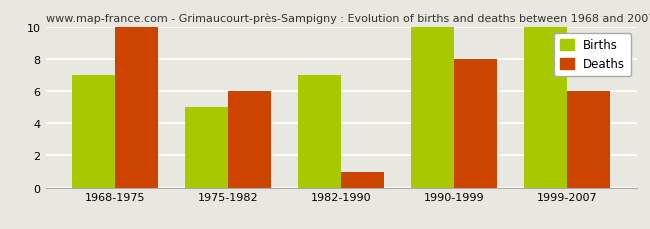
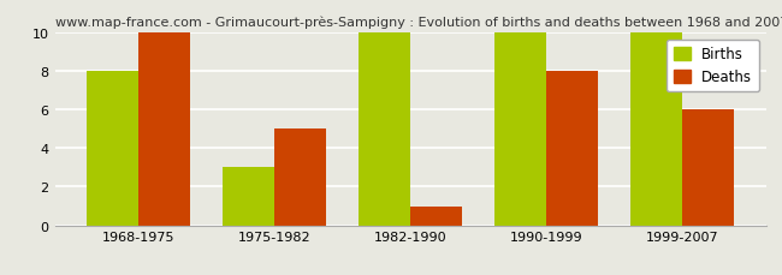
Births/1968-1975: 7 -> 8
Births/1975-1982: 5 -> 3
Deaths/1975-1982: 6 -> 5
Births/1982-1990: 7 -> 10
